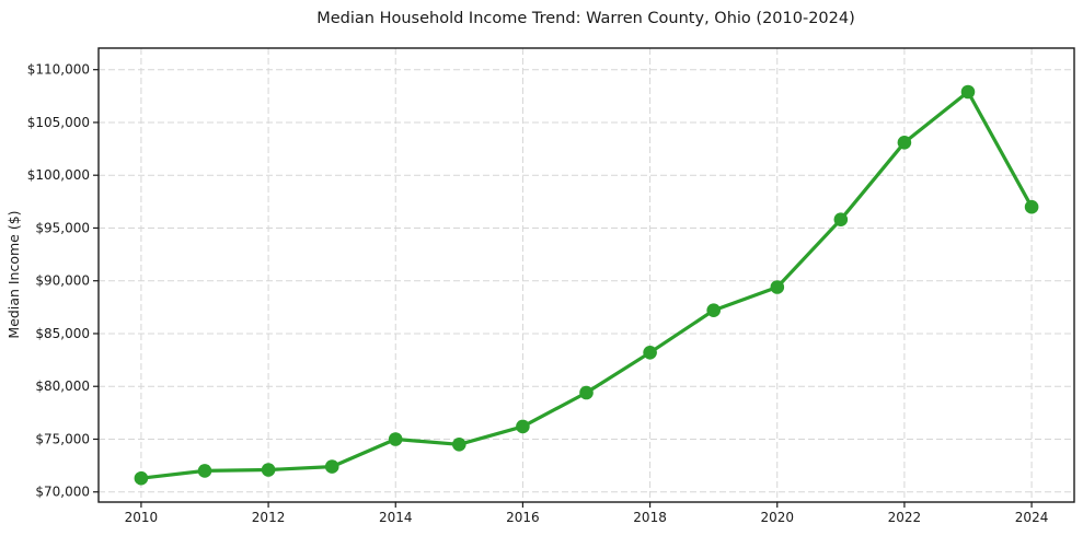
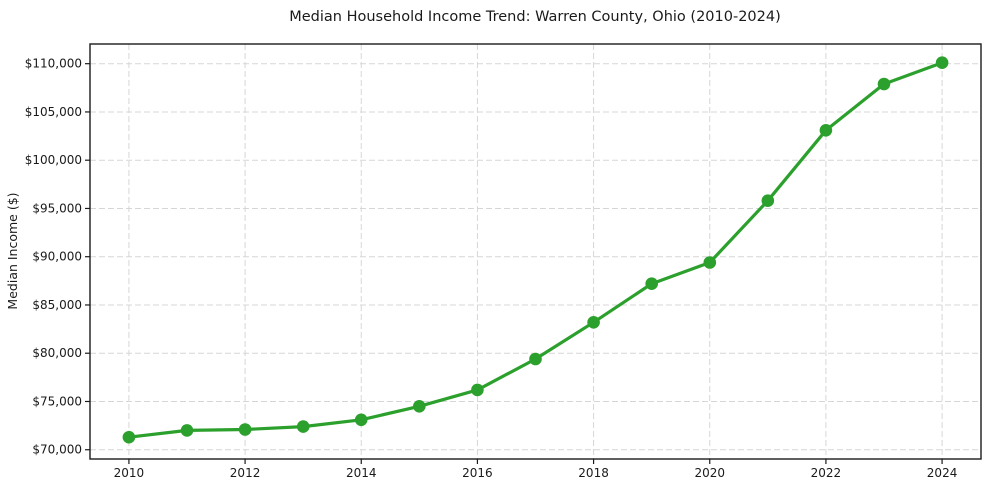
2014: $75000 -> $73000
2024: $97000 -> $110000
